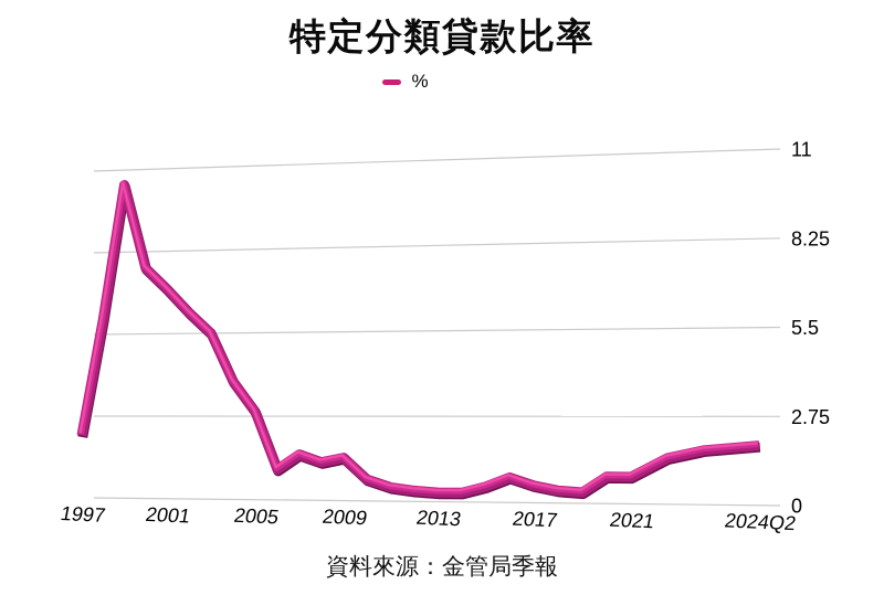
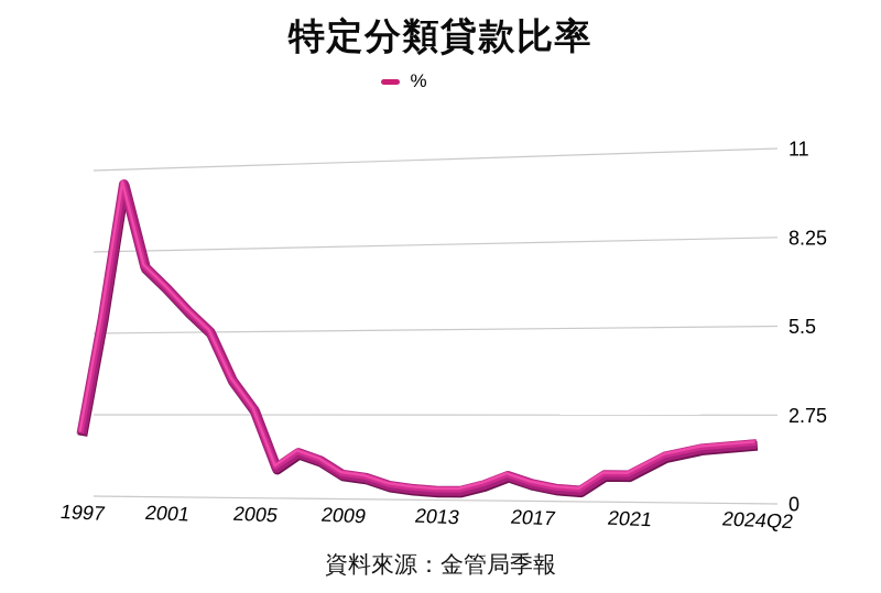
2009: 1.4 -> 0.8
